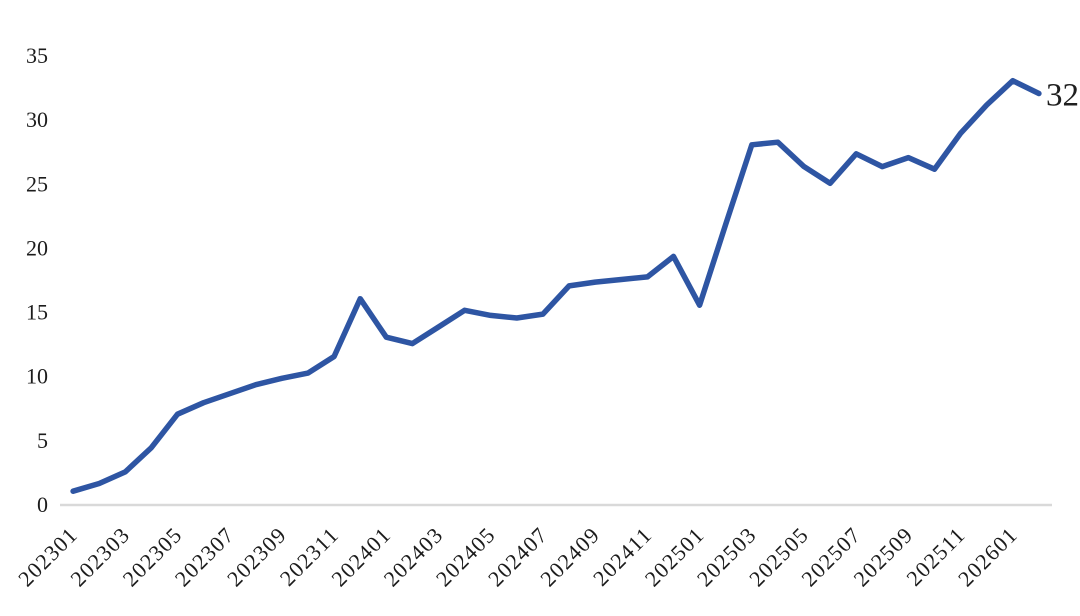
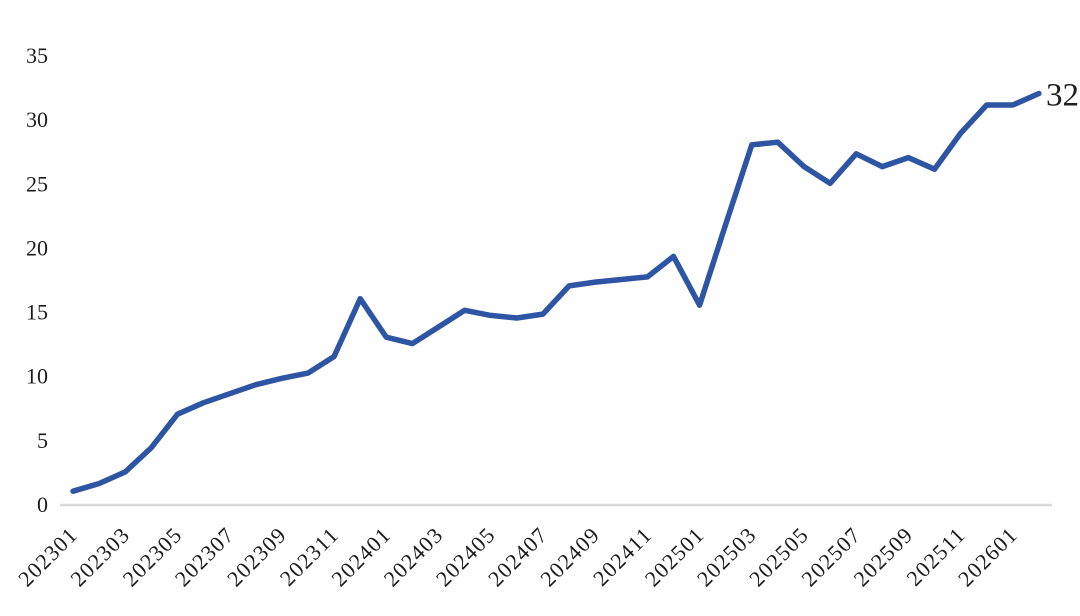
202601: 33.0 -> 31.1
